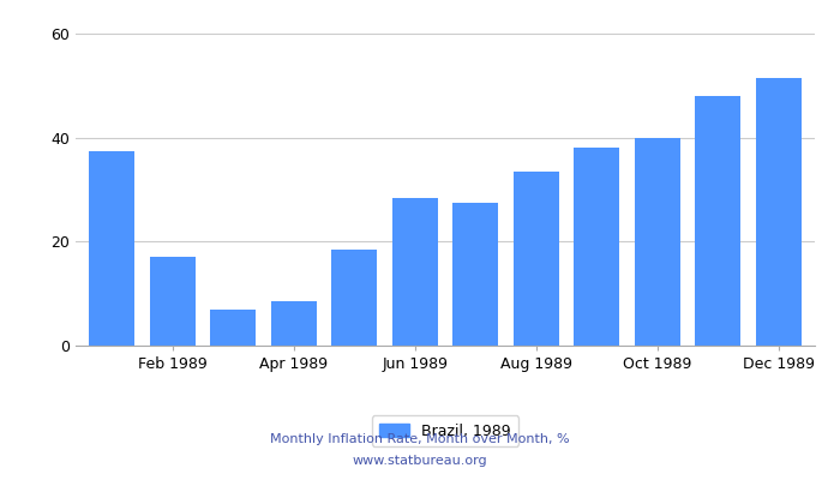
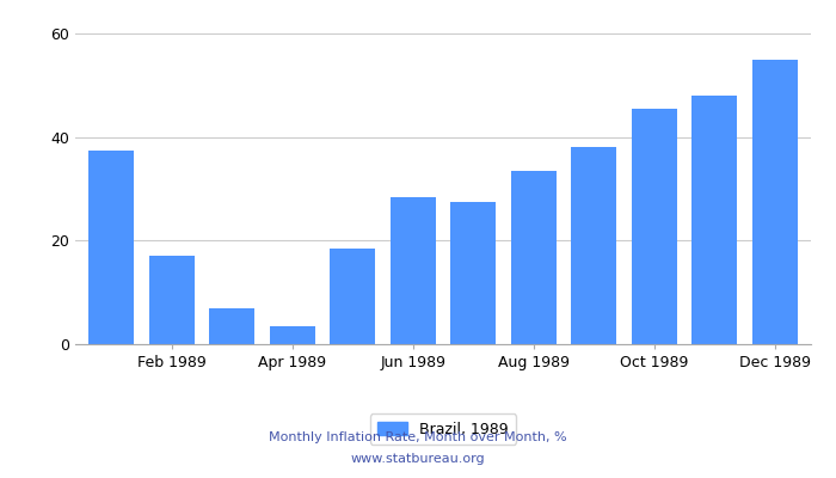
Apr 1989: 8.5 -> 3.5
Oct 1989: 40.0 -> 45.5
Dec 1989: 51.5 -> 55.0
